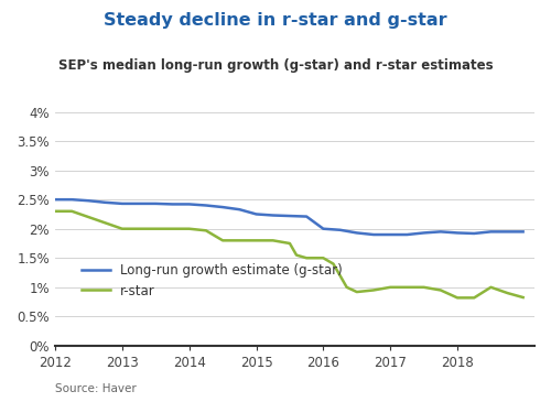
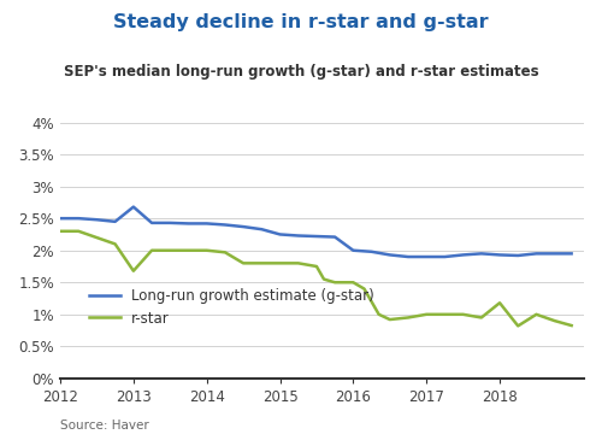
Long-run growth estimate (g-star)/2013: 2.43% -> 2.68%
r-star/2013: 2.00% -> 1.68%
r-star/2018: 0.82% -> 1.18%
